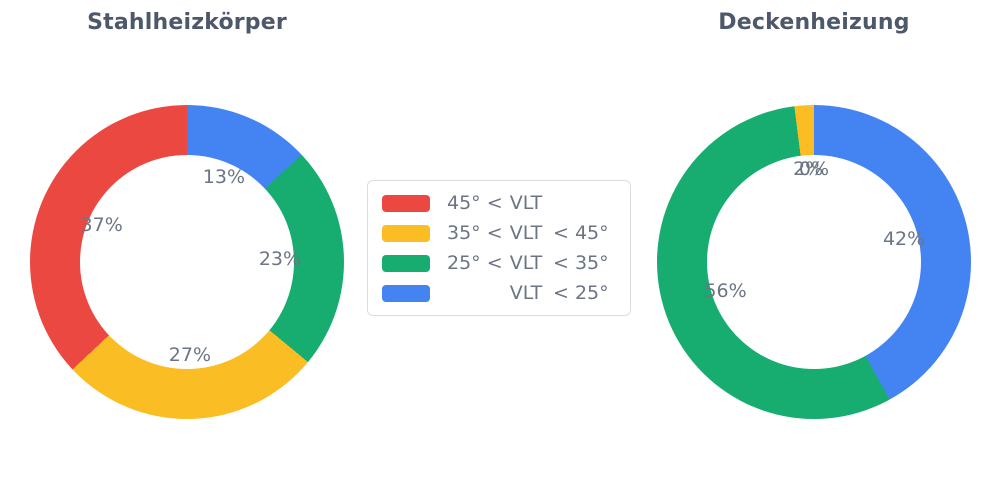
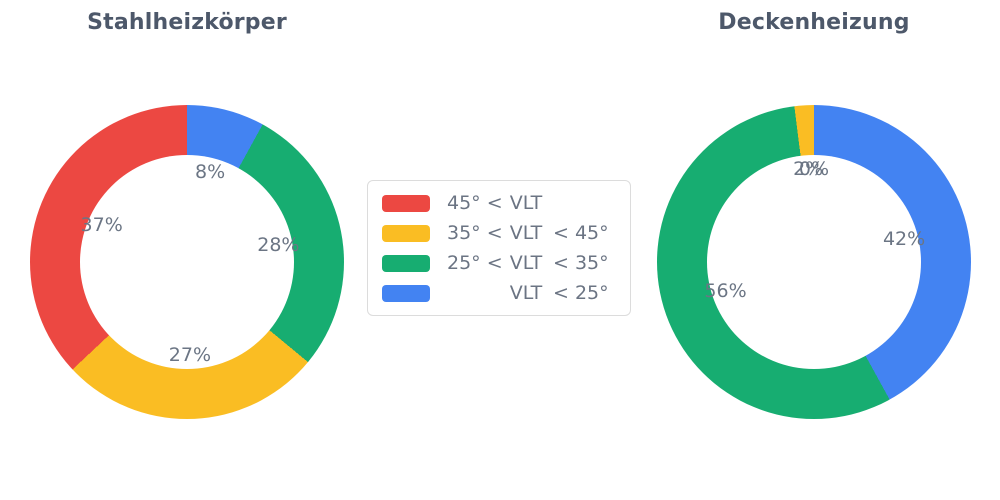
Stahlheizkörper/VLT < 25°: 13% -> 8%
Stahlheizkörper/25° < VLT < 35°: 23% -> 28%
